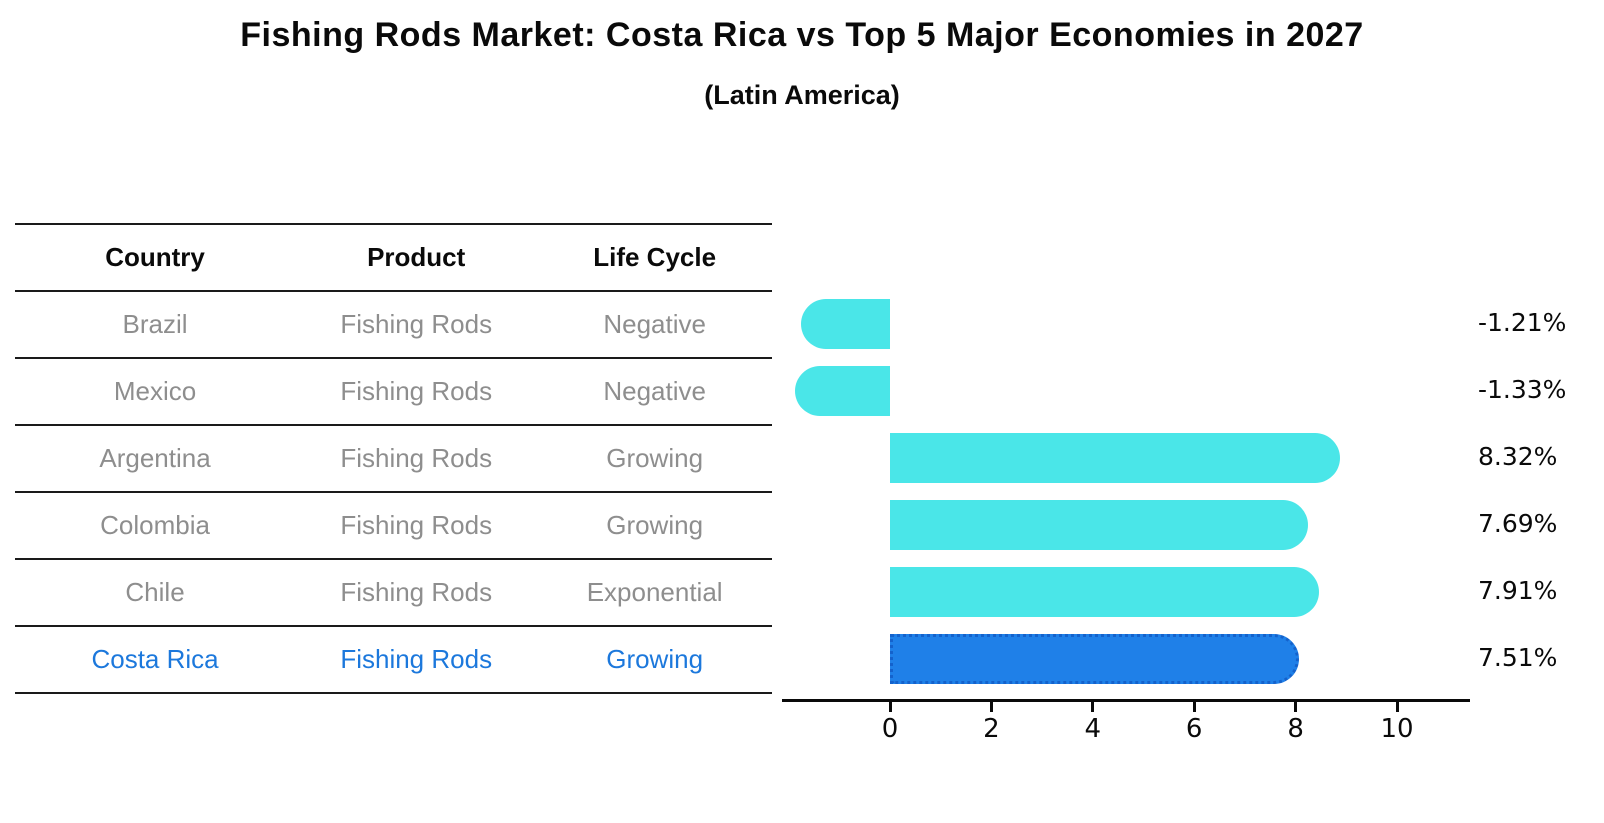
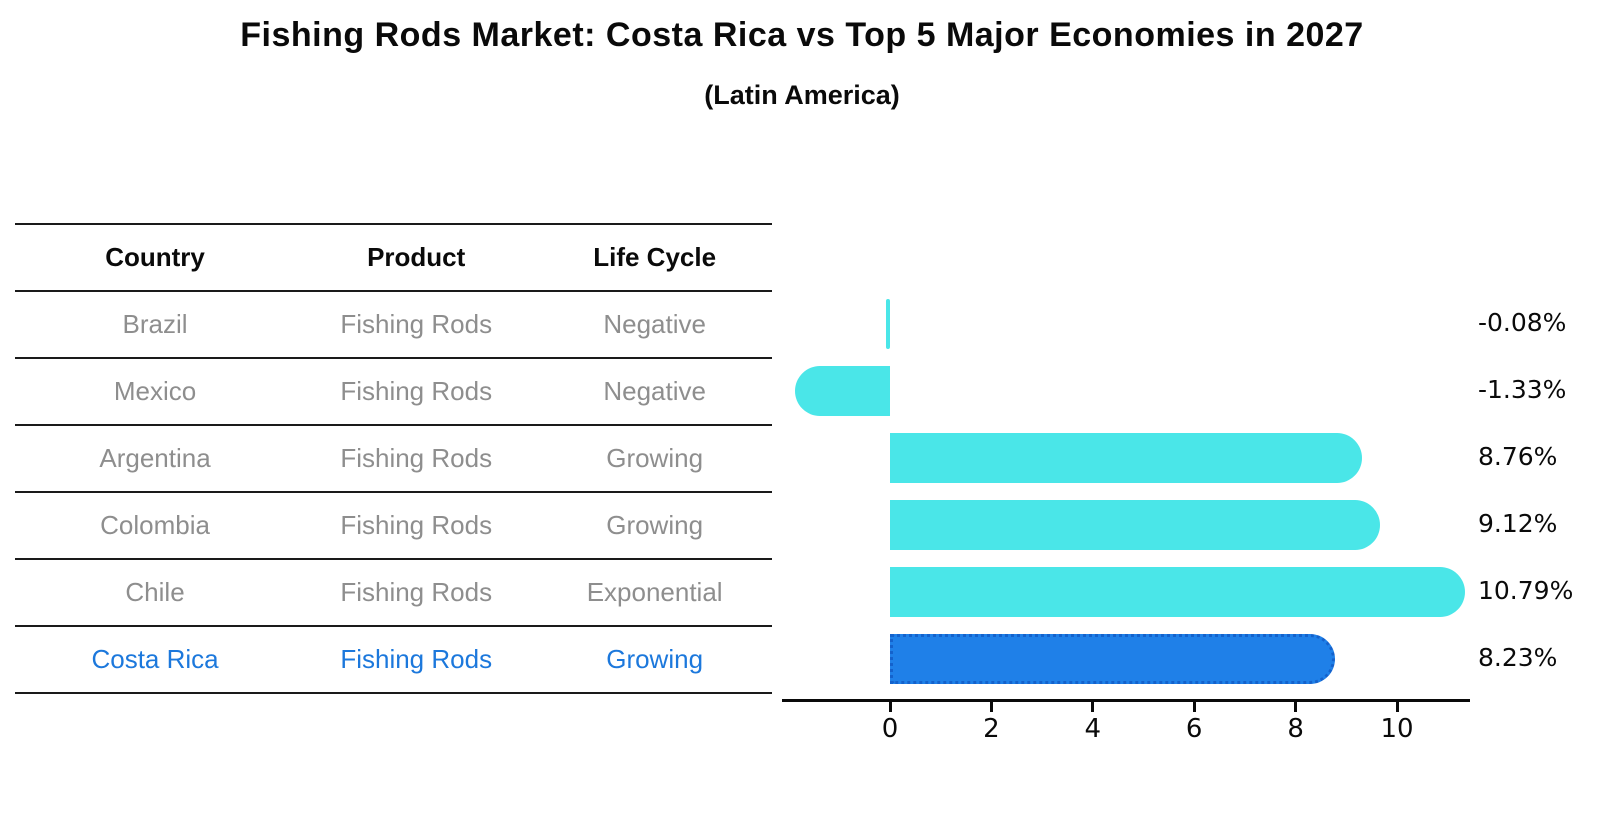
Brazil: -1.21% -> -0.08%
Argentina: 8.32% -> 8.76%
Colombia: 7.69% -> 9.12%
Chile: 7.91% -> 10.79%
Costa Rica: 7.51% -> 8.23%
